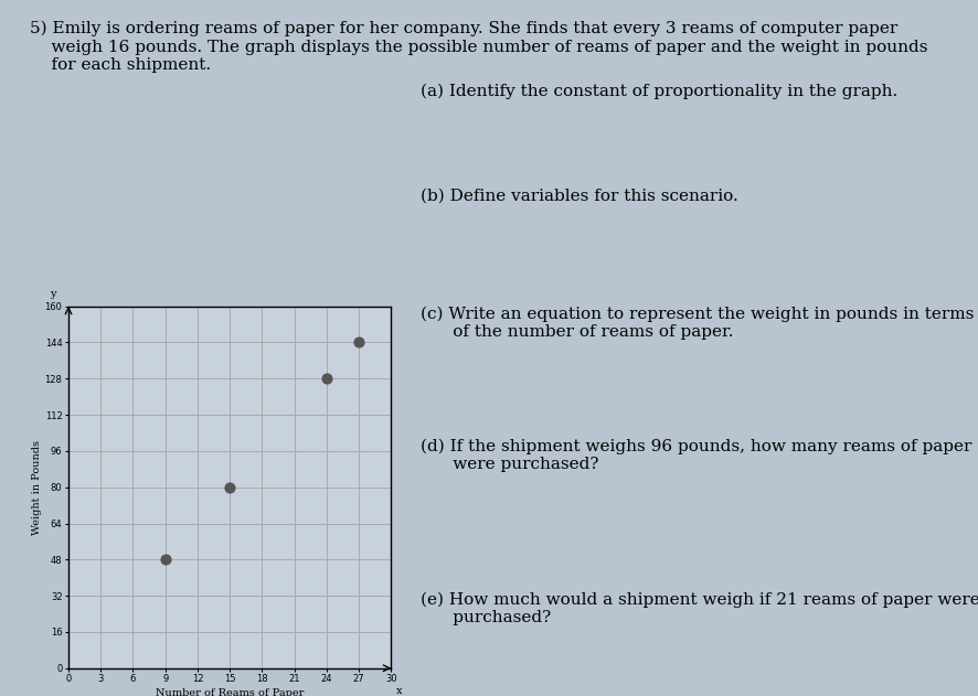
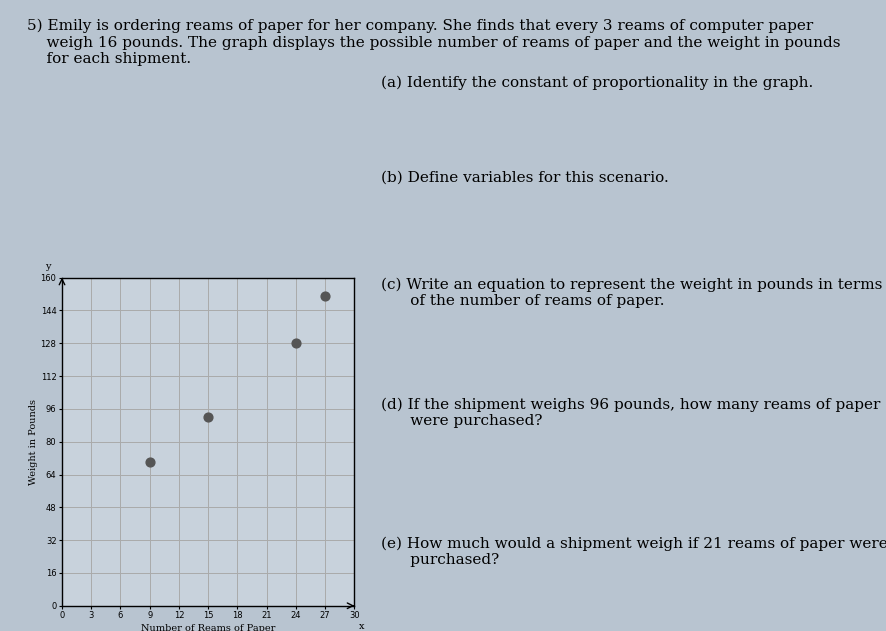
9: 48 -> 70
15: 80 -> 92
27: 144 -> 151
